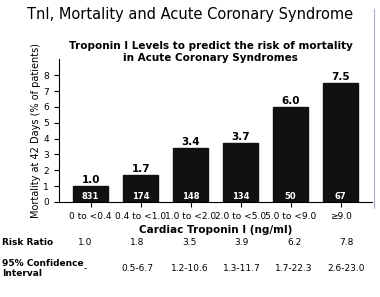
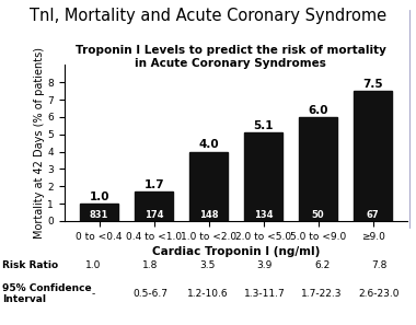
1.0 to <2.0: 3.4 -> 4.0
2.0 to <5.0: 3.7 -> 5.1
